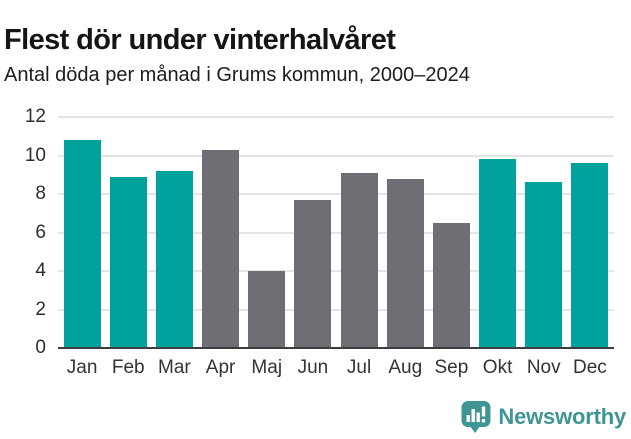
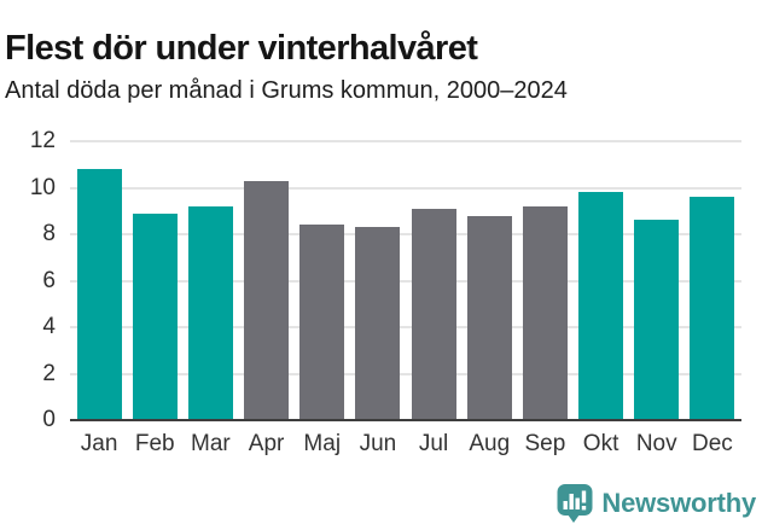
Maj: 4.0 -> 8.4
Jun: 7.7 -> 8.3
Sep: 6.5 -> 9.2
